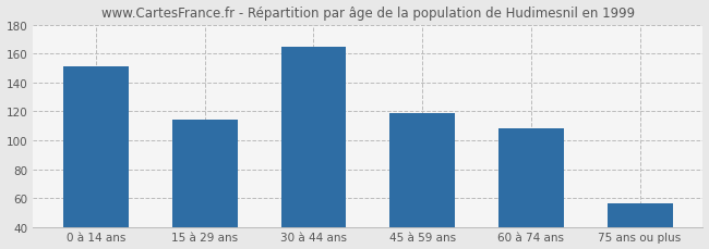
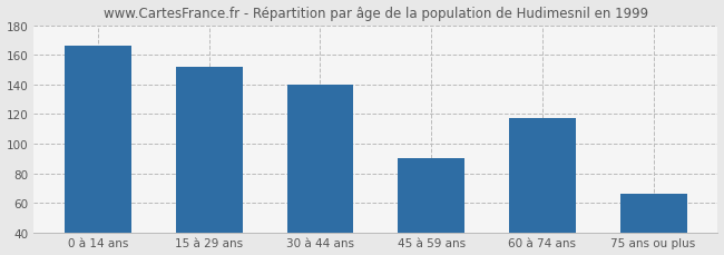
0 à 14 ans: 151 -> 166
15 à 29 ans: 114 -> 152
30 à 44 ans: 165 -> 140
45 à 59 ans: 119 -> 90
60 à 74 ans: 108 -> 117
75 ans ou plus: 56 -> 66
